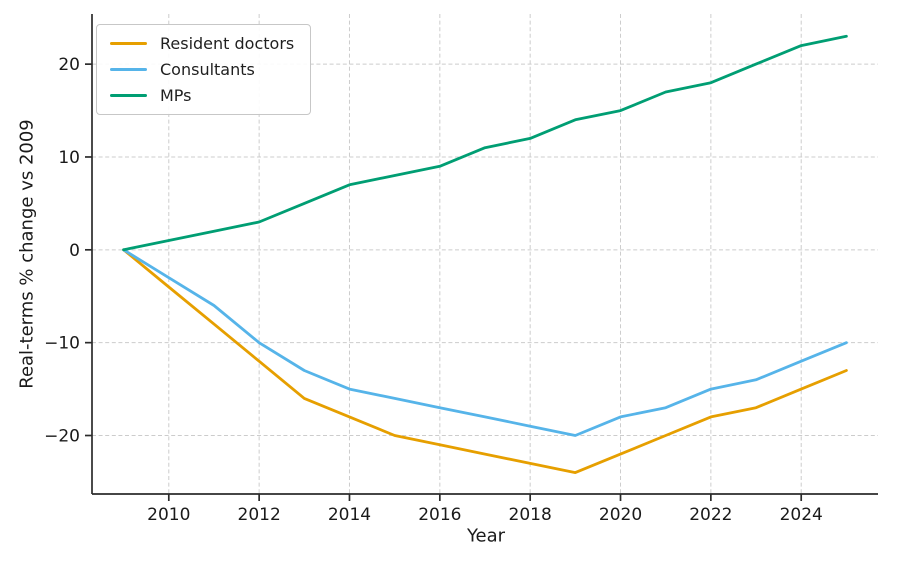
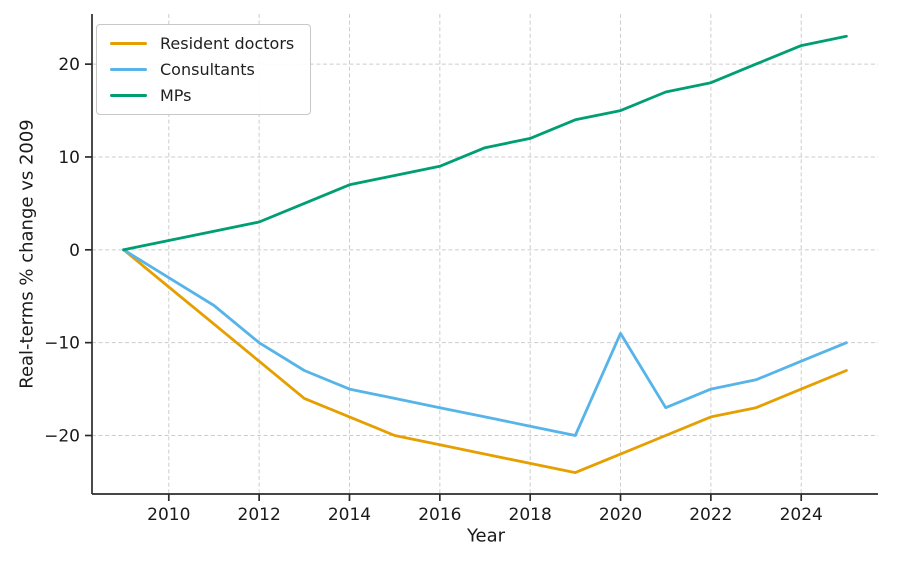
Consultants/2020: -18 -> -9
